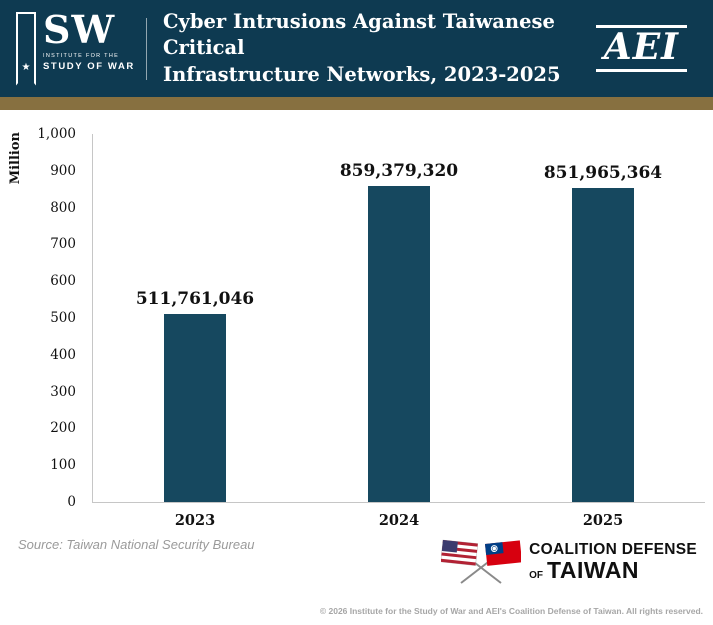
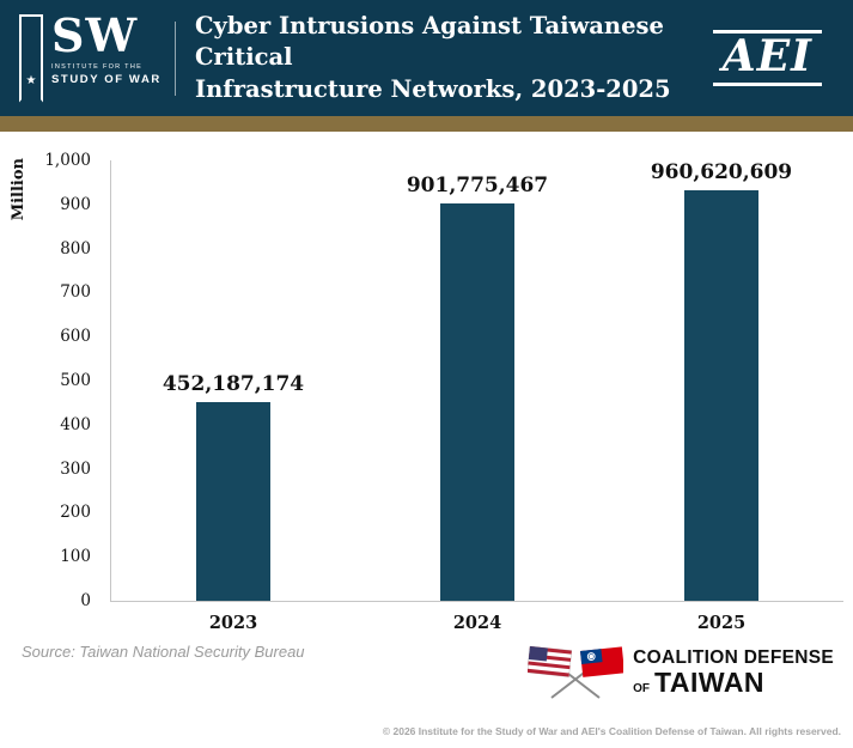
2023: 511,761,046 -> 452,187,174
2024: 859,379,320 -> 901,775,467
2025: 851,965,364 -> 960,620,609
